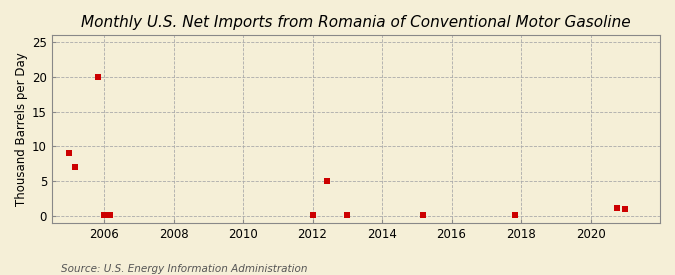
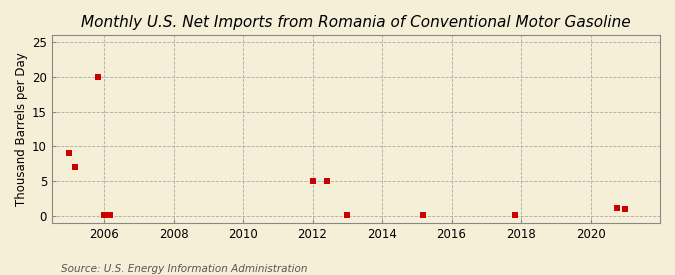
2012: 0.1 -> 5.0
